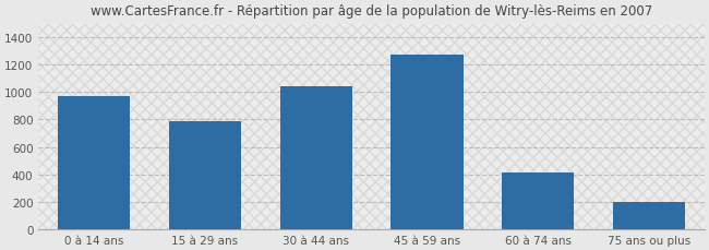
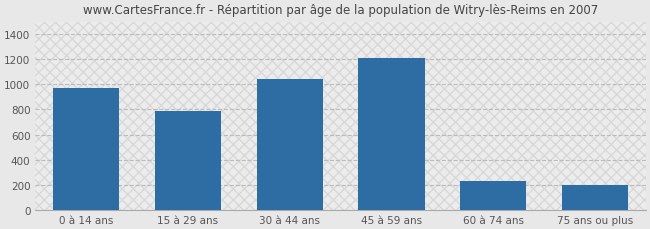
45 à 59 ans: 1270 -> 1210
60 à 74 ans: 420 -> 230
